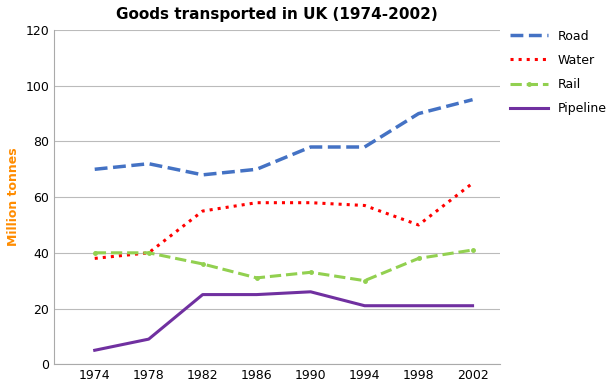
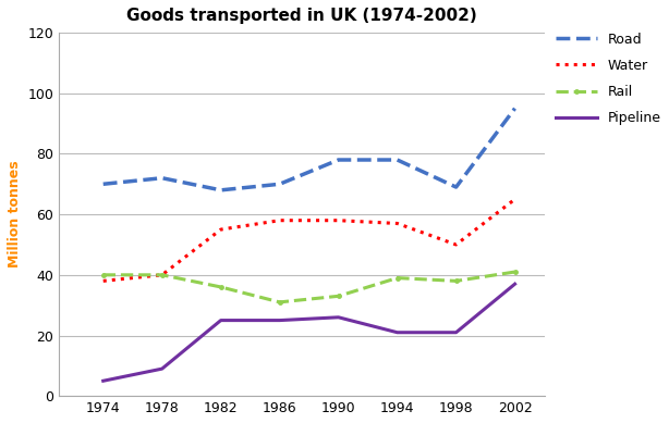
Rail/1994: 30 -> 39
Road/1998: 90 -> 69
Pipeline/2002: 21 -> 37
